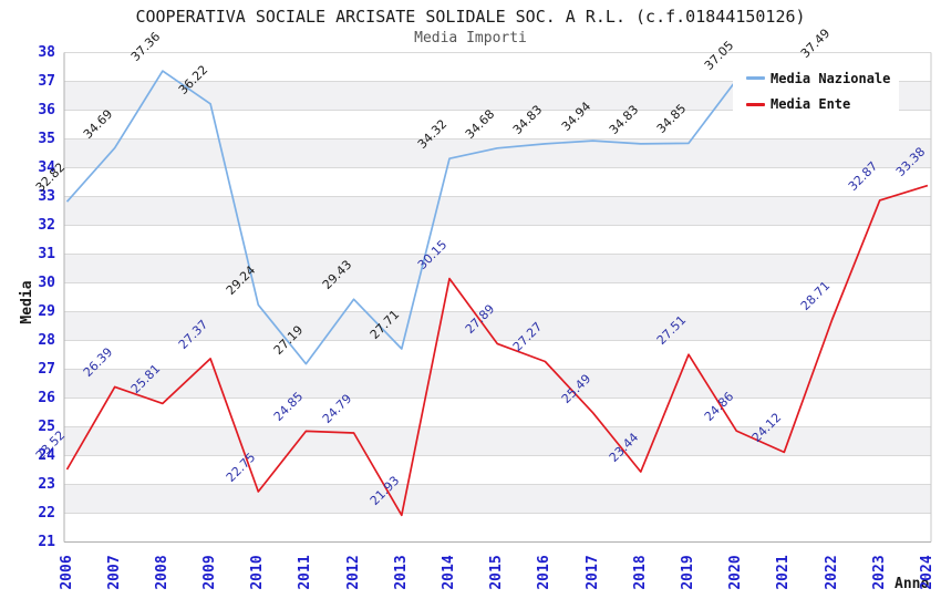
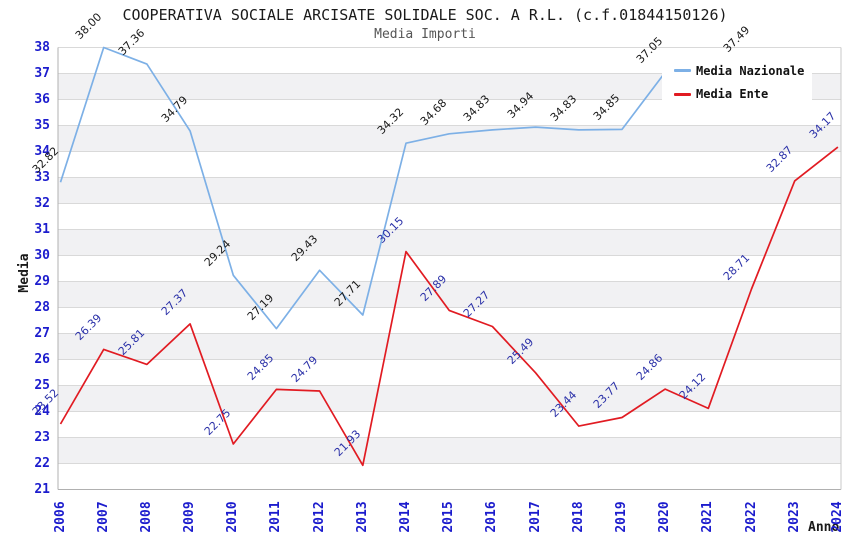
Media Nazionale/2007: 34.69 -> 38.00
Media Nazionale/2009: 36.22 -> 34.79
Media Ente/2019: 27.51 -> 23.77
Media Ente/2024: 33.38 -> 34.17
